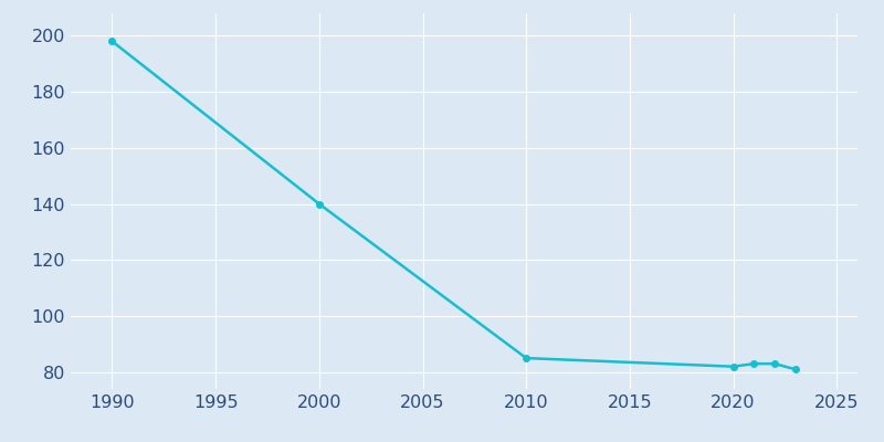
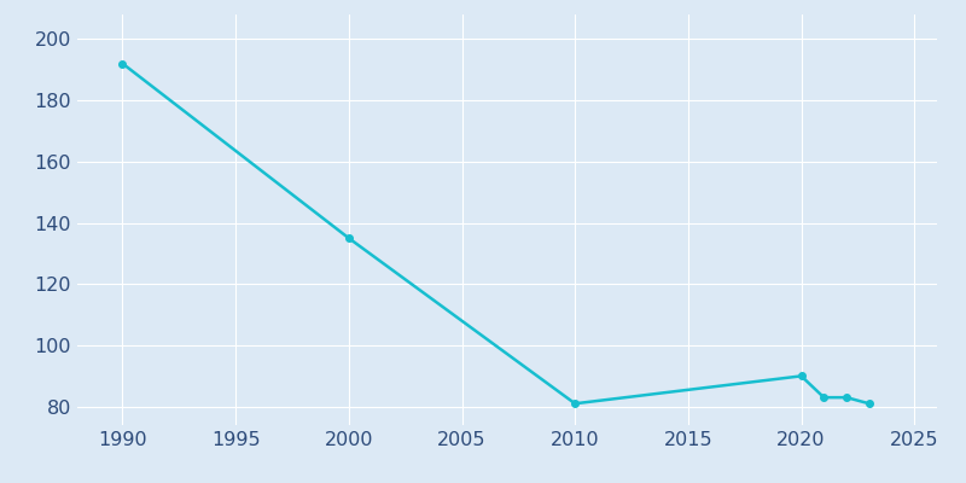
1990: 198 -> 192
2000: 140 -> 135
2010: 85 -> 81
2020: 82 -> 90
